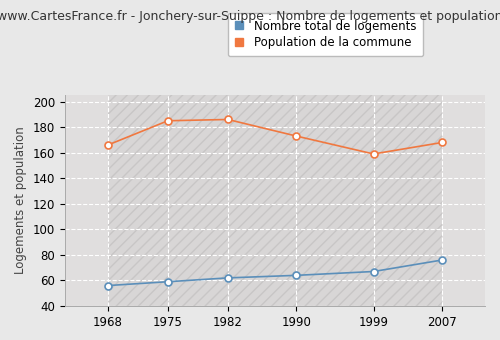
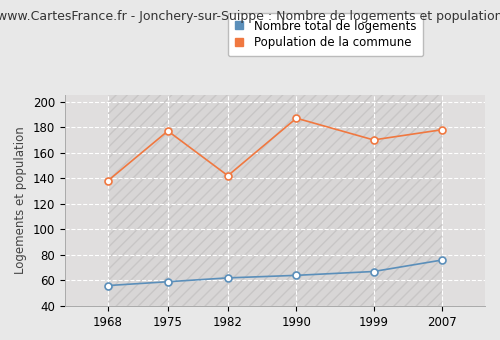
Population de la commune/1968: 166 -> 138
Population de la commune/1975: 185 -> 177
Population de la commune/1982: 186 -> 142
Population de la commune/1990: 173 -> 187
Population de la commune/1999: 159 -> 170
Population de la commune/2007: 168 -> 178
